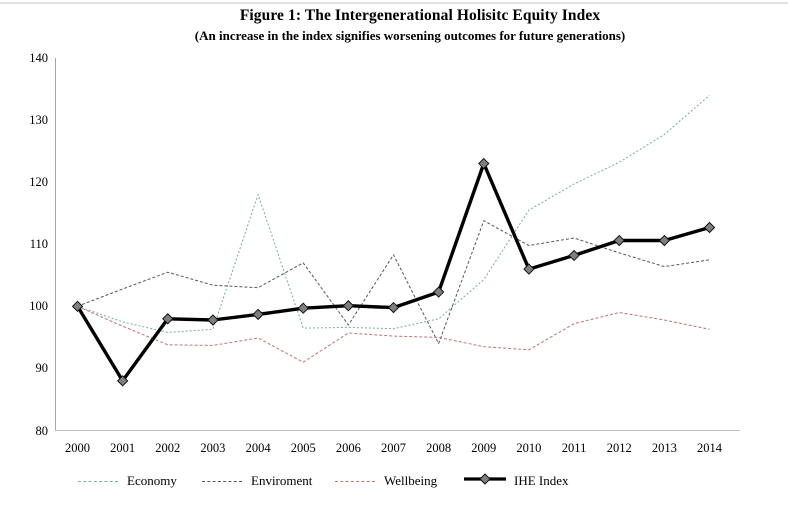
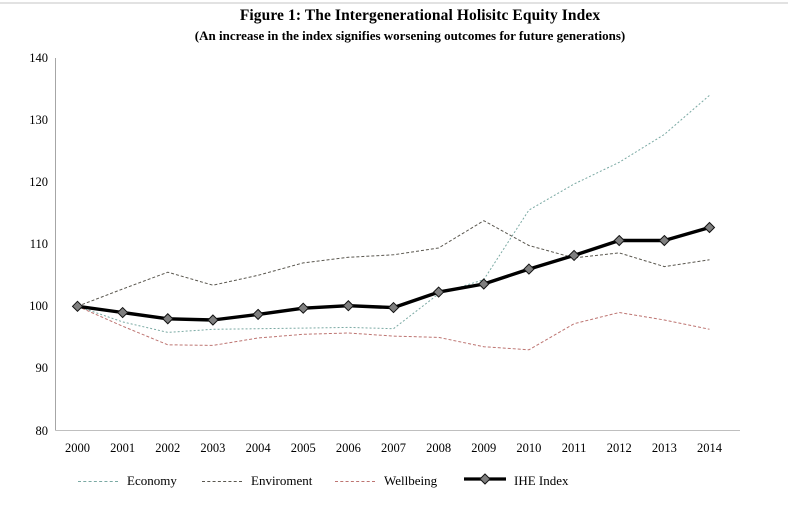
IHE Index/2001: 88 -> 99
Economy/2004: 118 -> 96
Enviroment/2004: 103 -> 105
Wellbeing/2005: 91 -> 96
Enviroment/2006: 97 -> 108
Economy/2008: 98 -> 102
Enviroment/2008: 94 -> 109
IHE Index/2009: 123 -> 104
Enviroment/2011: 111 -> 108
